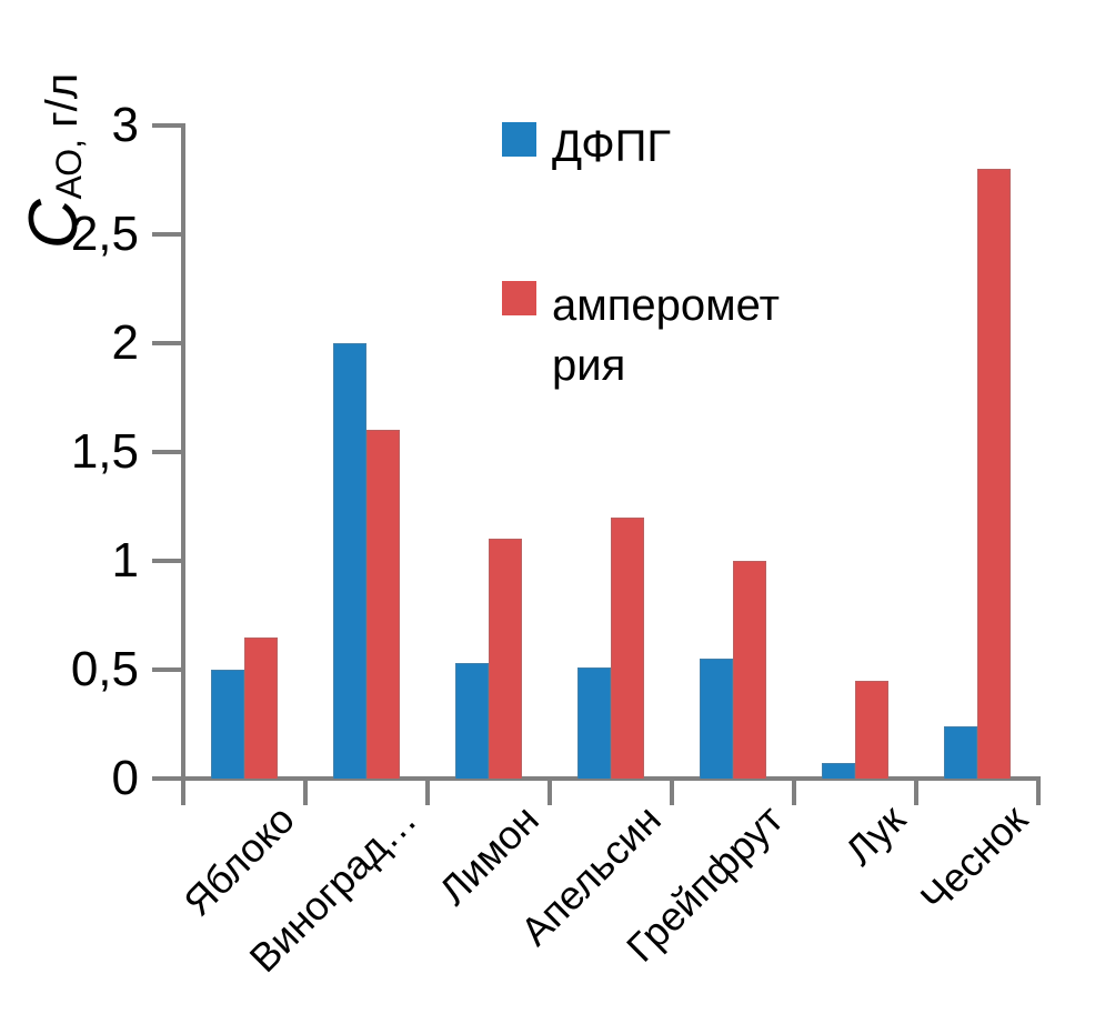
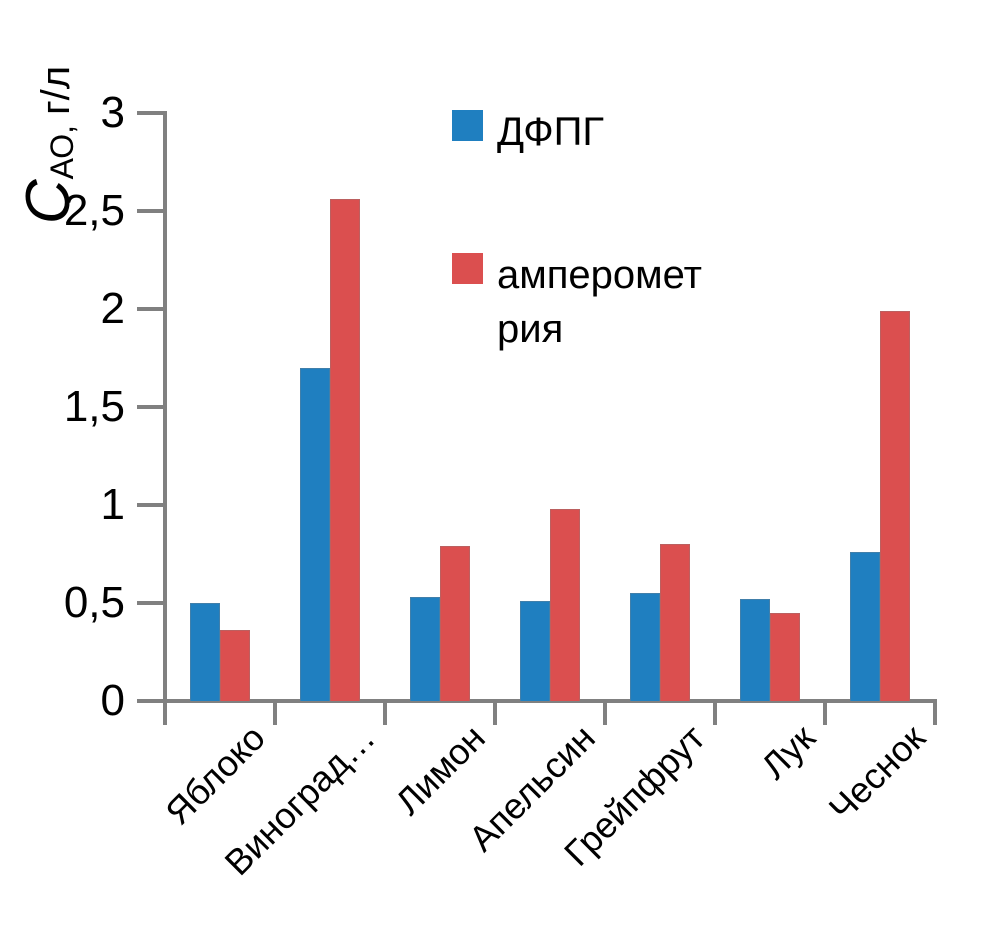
амперометрия/Яблоко: 0.65 -> 0.36
ДФПГ/Виноград…: 2.00 -> 1.70
амперометрия/Виноград…: 1.60 -> 2.56
амперометрия/Лимон: 1.10 -> 0.79
амперометрия/Апельсин: 1.20 -> 0.98
амперометрия/Грейпфрут: 1.00 -> 0.80
ДФПГ/Лук: 0.07 -> 0.52
ДФПГ/Чеснок: 0.24 -> 0.76
амперометрия/Чеснок: 2.80 -> 1.99
